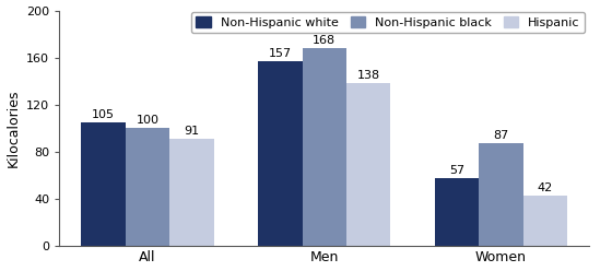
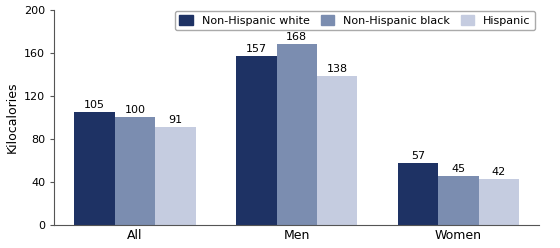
Non-Hispanic black/Women: 87 -> 45
